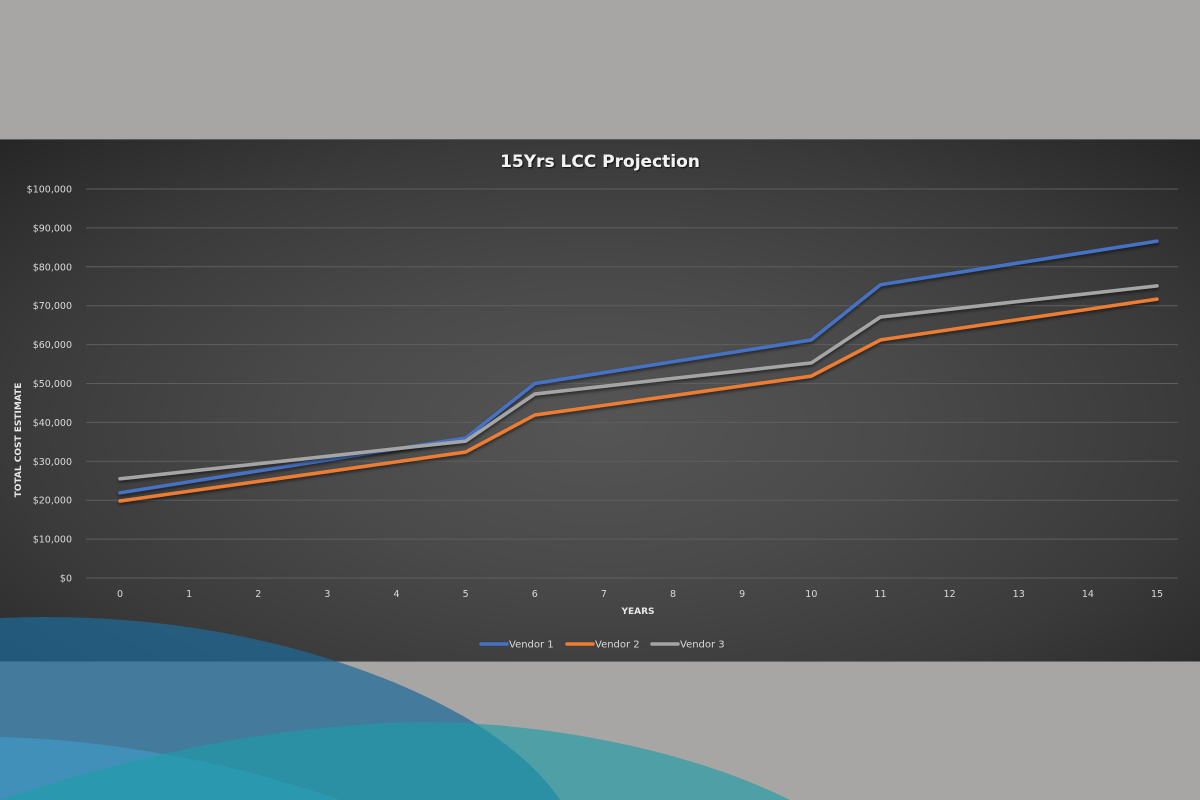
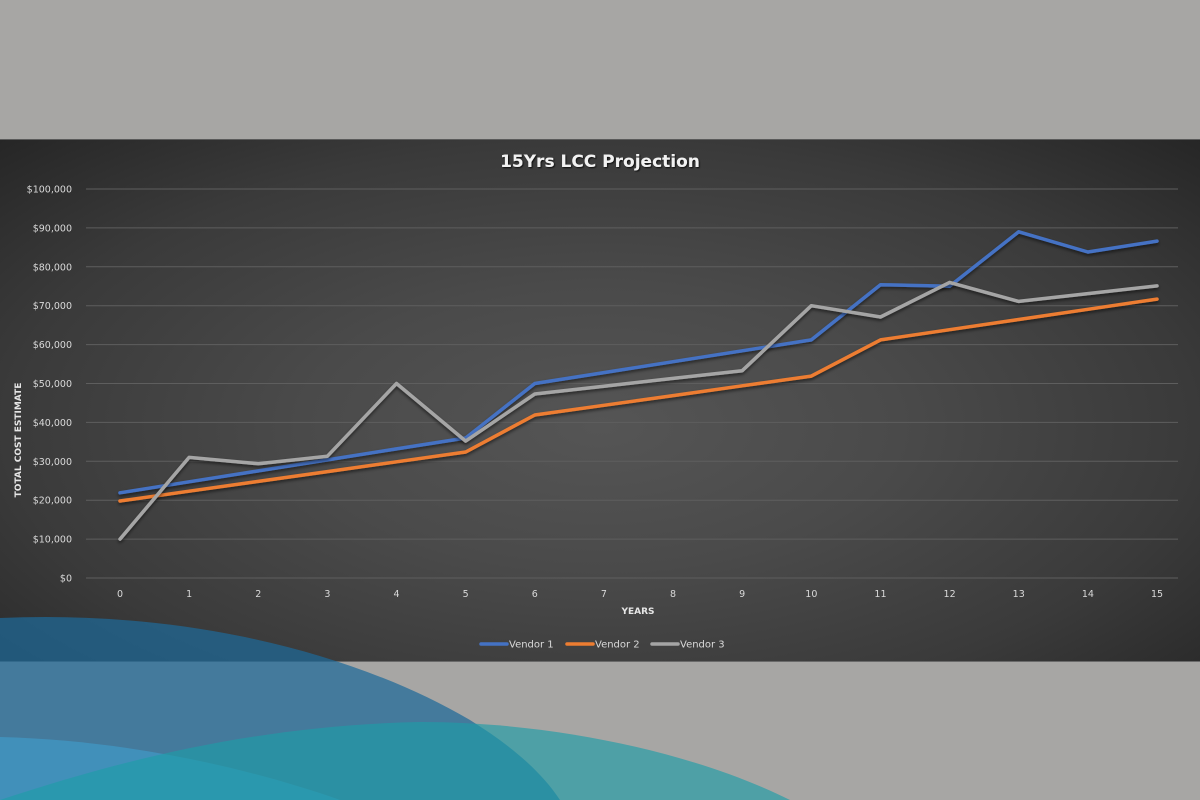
Vendor 3/0: $26000 -> $10000
Vendor 3/1: $27000 -> $31000
Vendor 3/4: $33000 -> $50000
Vendor 3/10: $55000 -> $70000
Vendor 1/12: $78000 -> $75000
Vendor 3/12: $69000 -> $76000
Vendor 1/13: $81000 -> $89000
